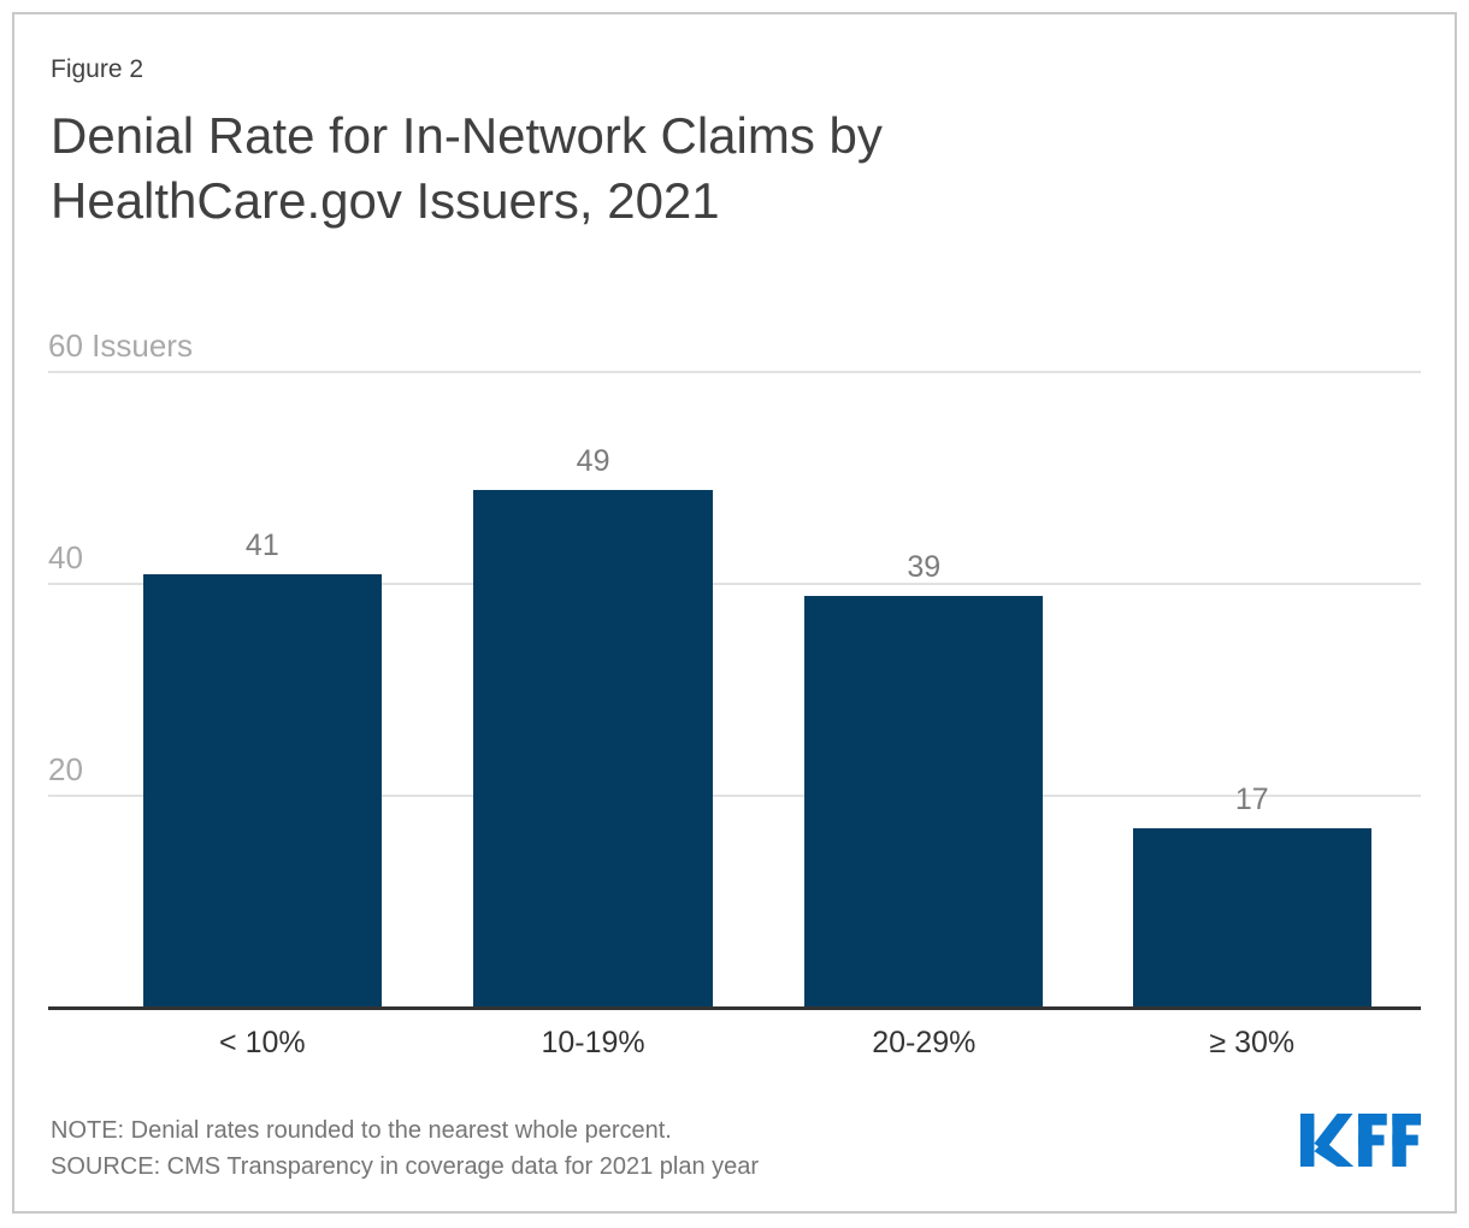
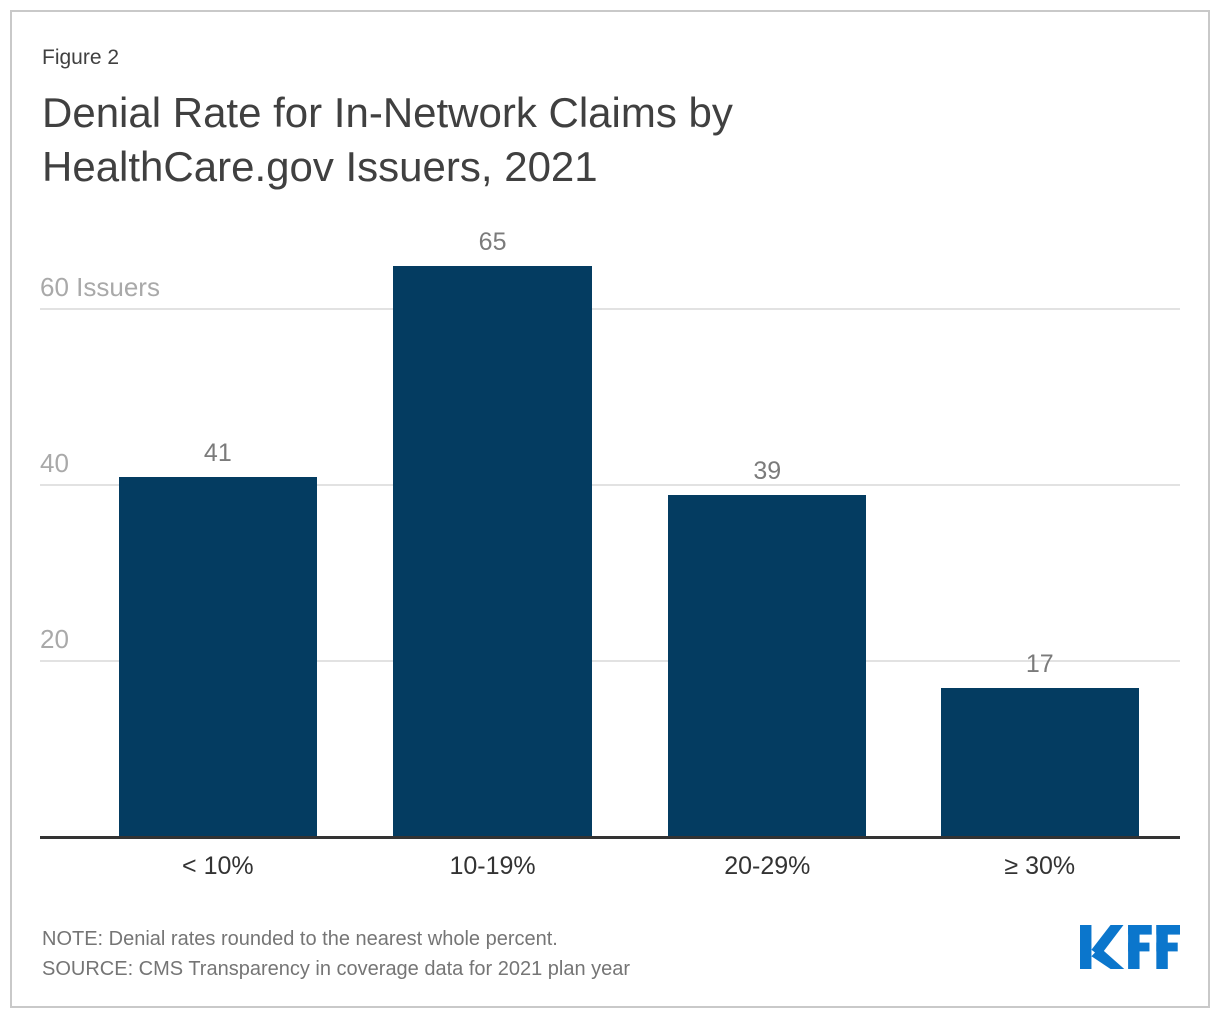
10-19%: 49 -> 65
